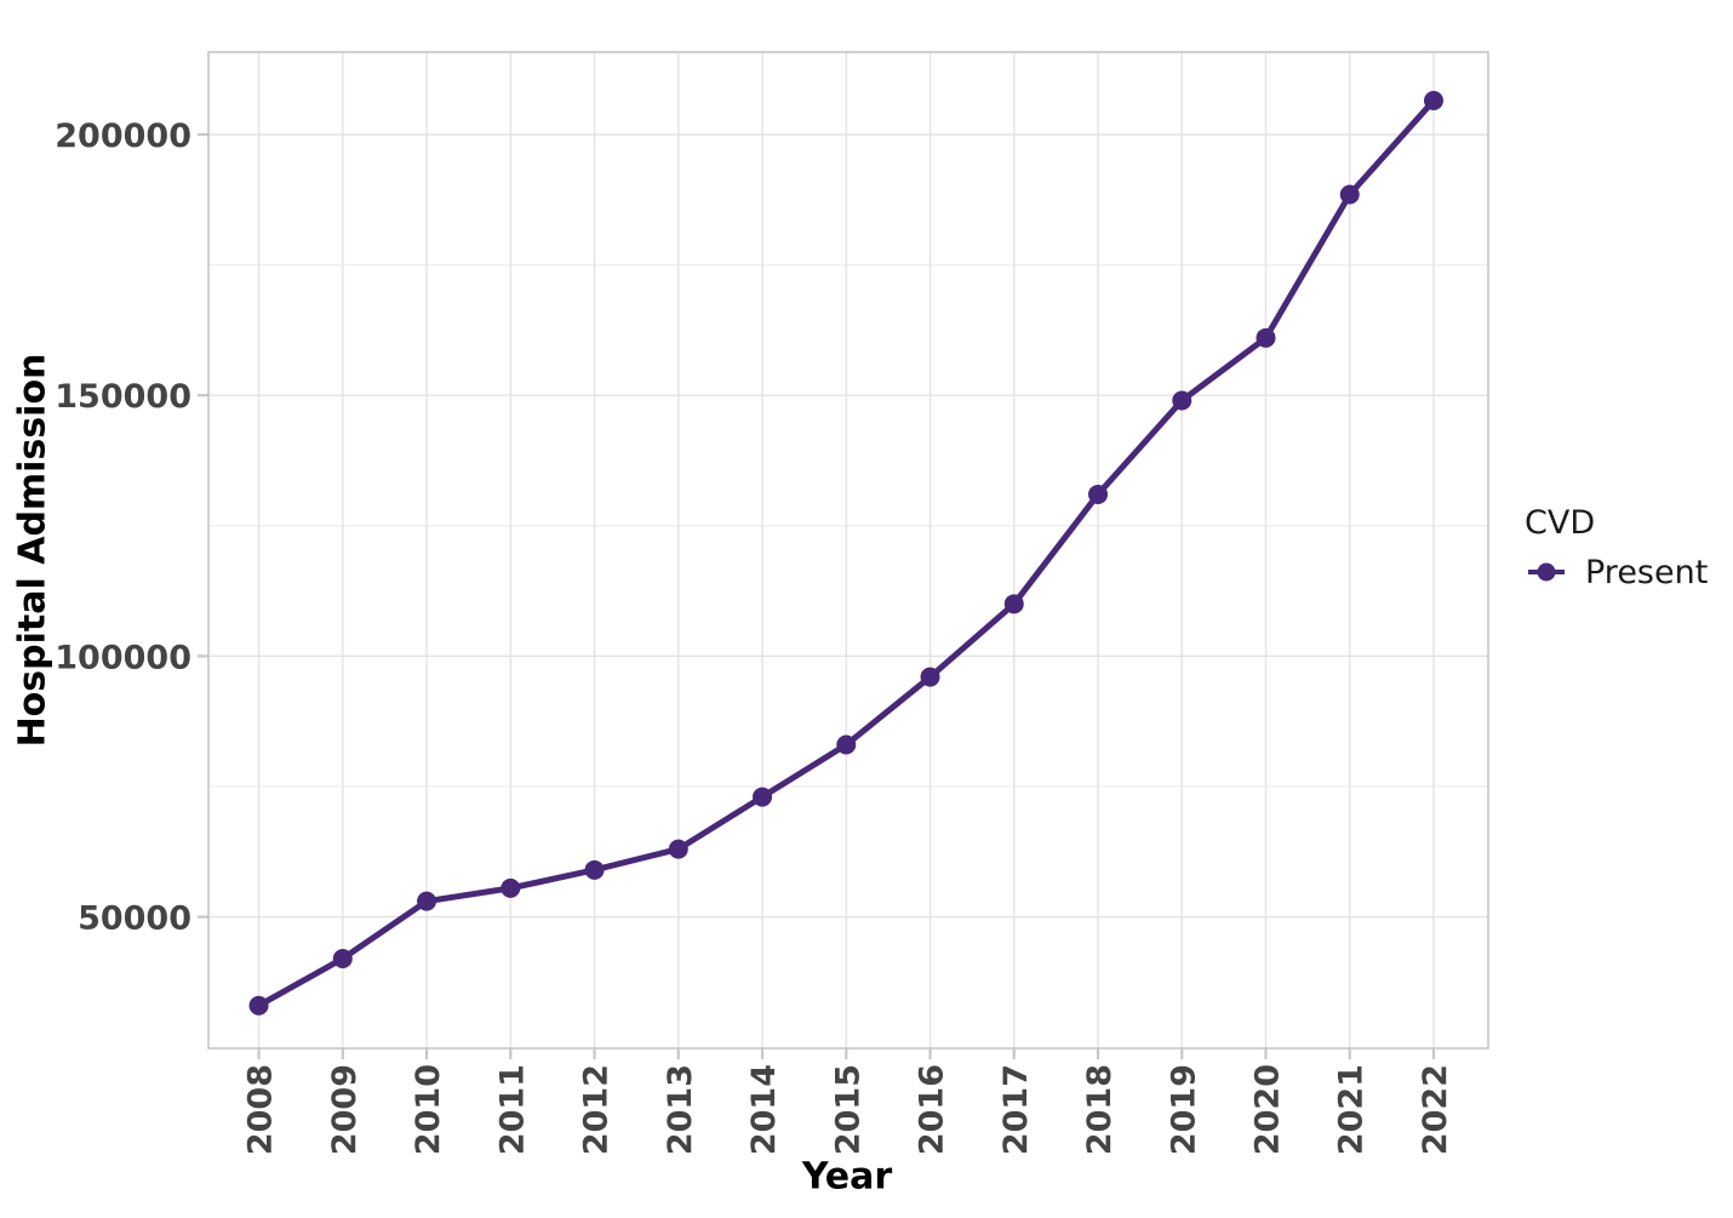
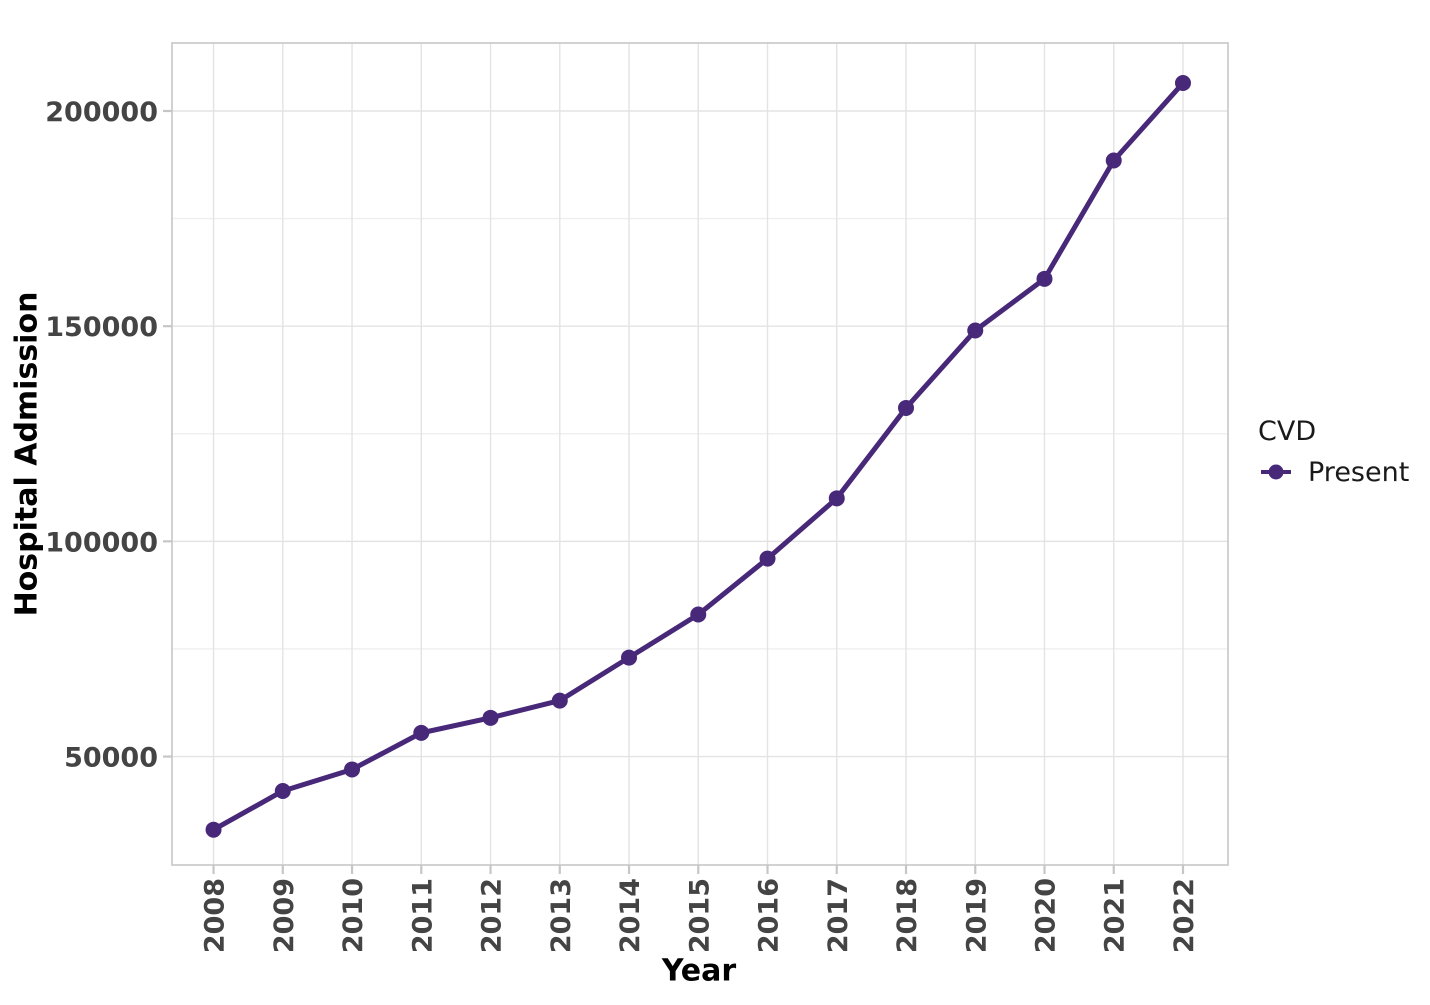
2010: 53000 -> 47000
